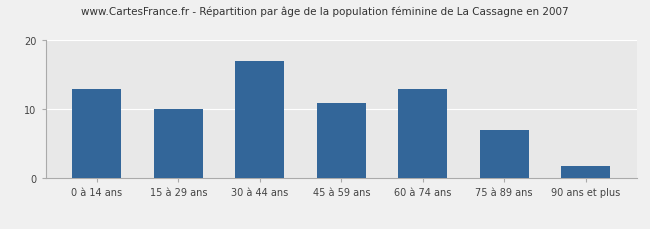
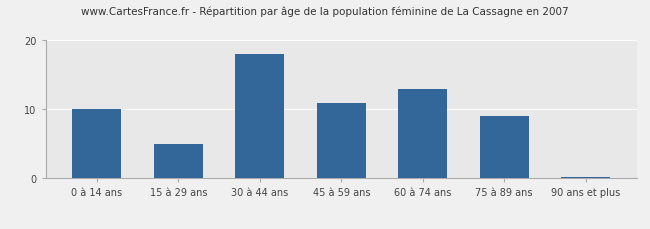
0 à 14 ans: 13.0 -> 10.0
15 à 29 ans: 10.0 -> 5.0
30 à 44 ans: 17.0 -> 18.0
75 à 89 ans: 7.0 -> 9.0
90 ans et plus: 1.8 -> 0.2
